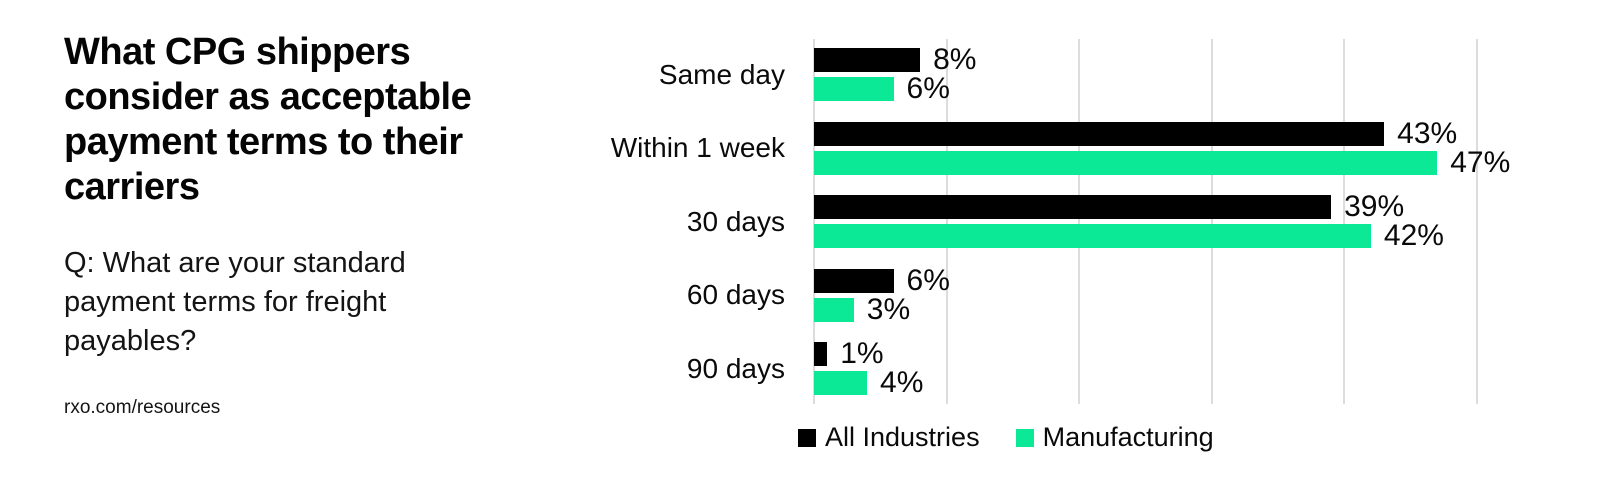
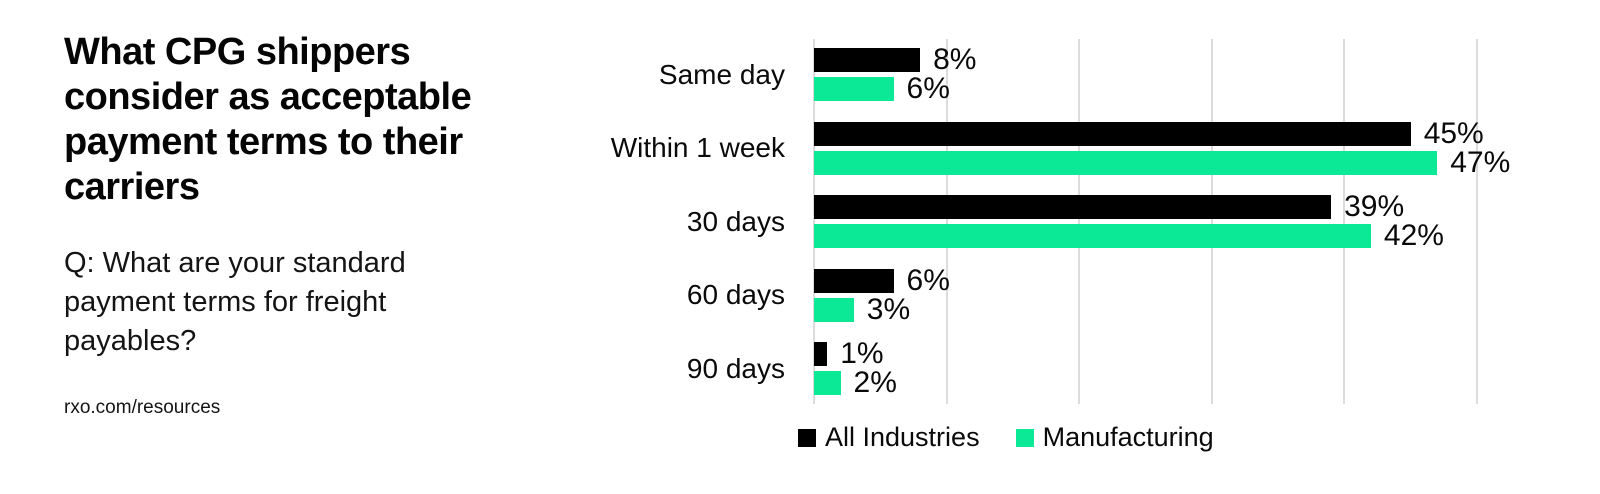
All Industries/Within 1 week: 43% -> 45%
Manufacturing/90 days: 4% -> 2%
